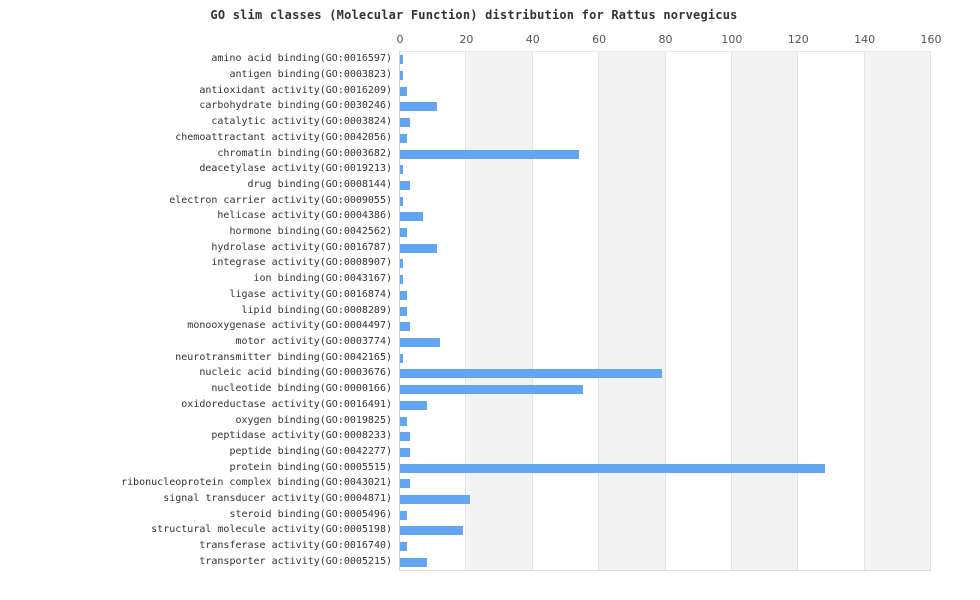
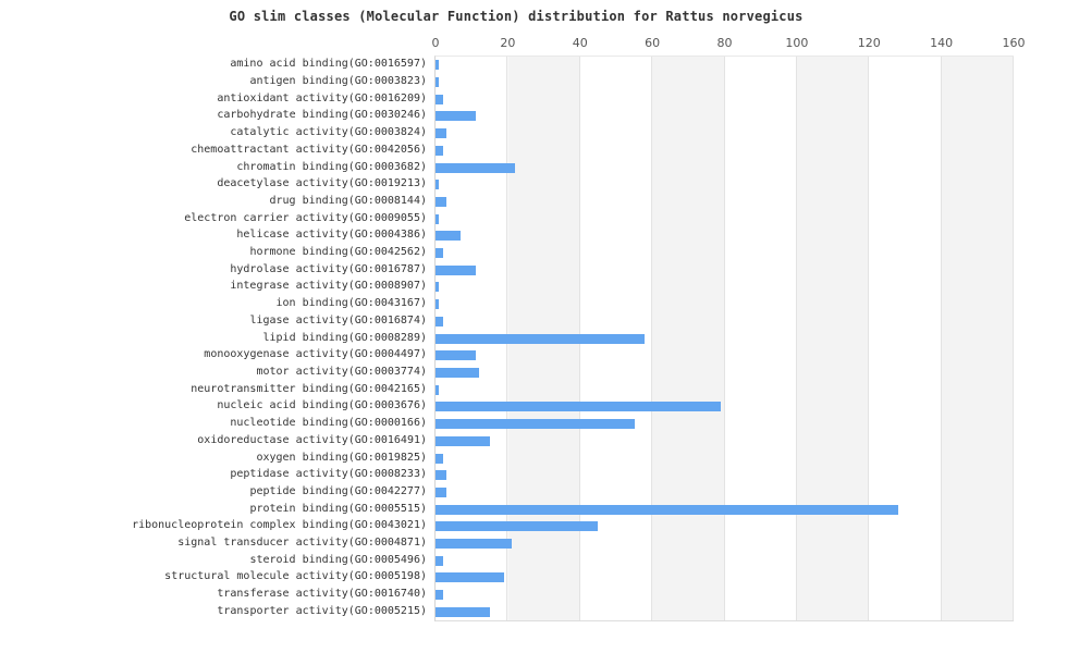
chromatin binding(GO:0003682): 54 -> 22
lipid binding(GO:0008289): 2 -> 58
monooxygenase activity(GO:0004497): 3 -> 11
oxidoreductase activity(GO:0016491): 8 -> 15
ribonucleoprotein complex binding(GO:0043021): 3 -> 45
transporter activity(GO:0005215): 8 -> 15
